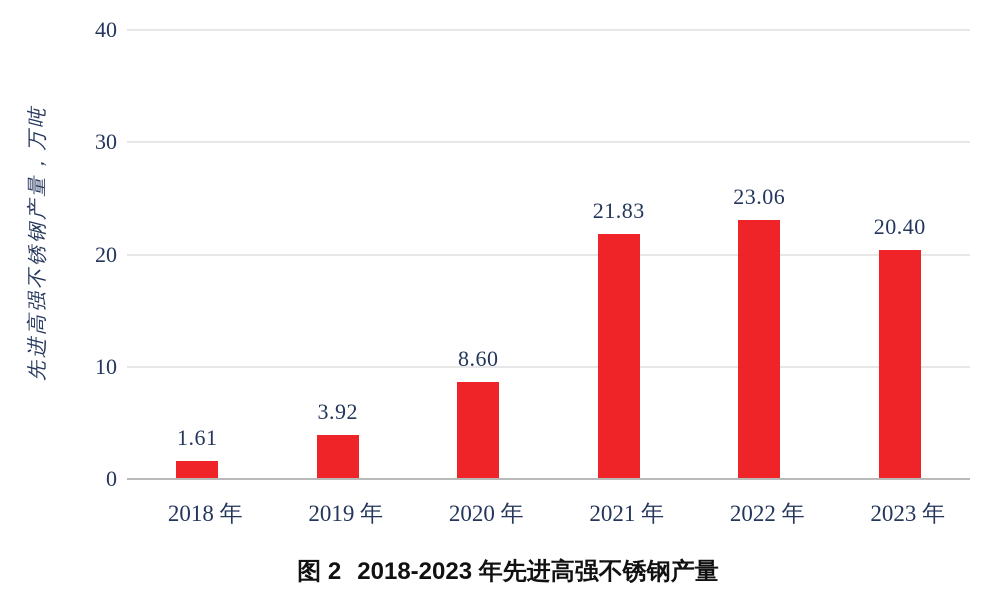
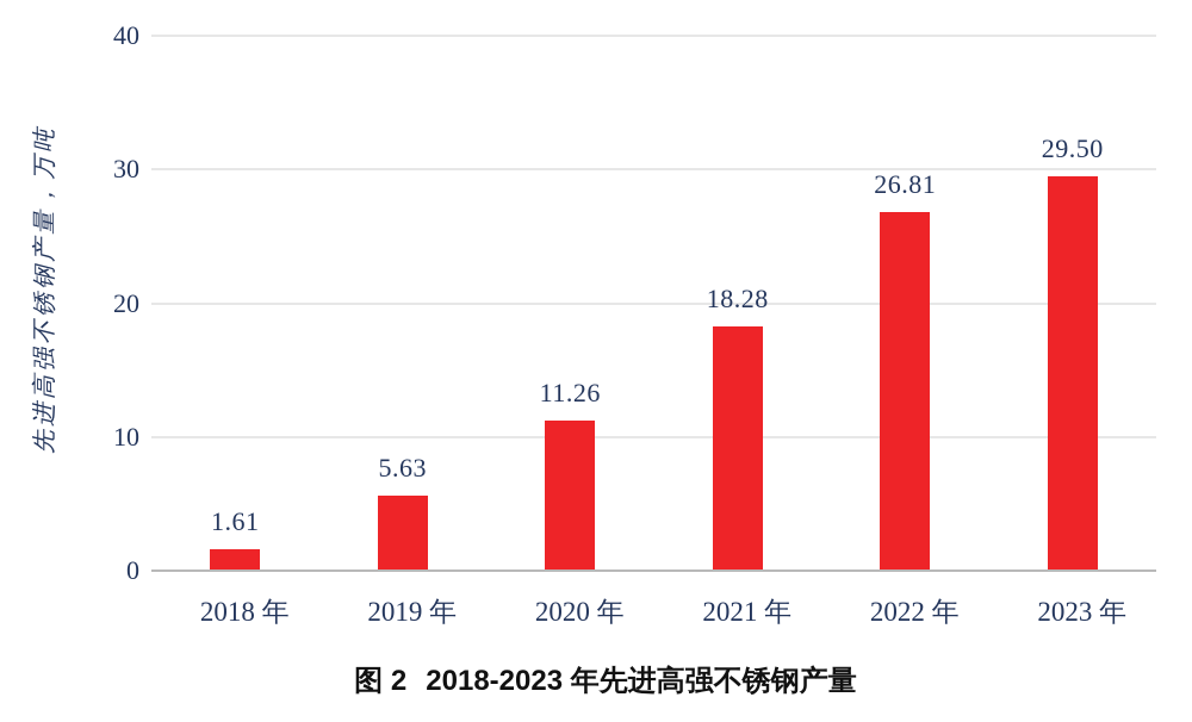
2019 年: 3.92 -> 5.63
2020 年: 8.60 -> 11.26
2021 年: 21.83 -> 18.28
2022 年: 23.06 -> 26.81
2023 年: 20.40 -> 29.50
